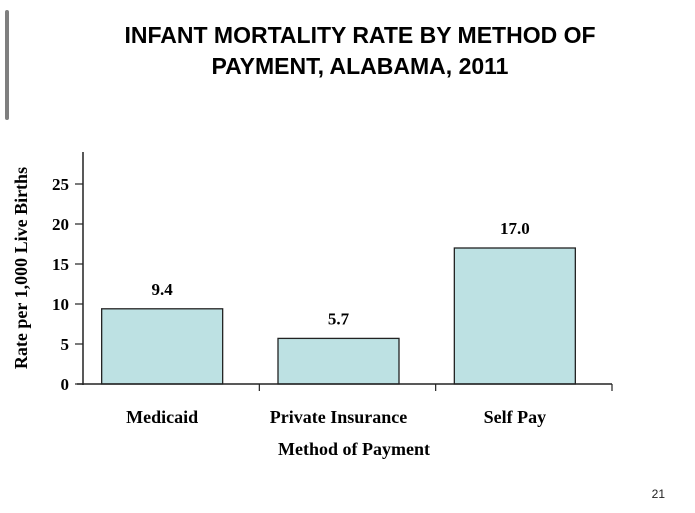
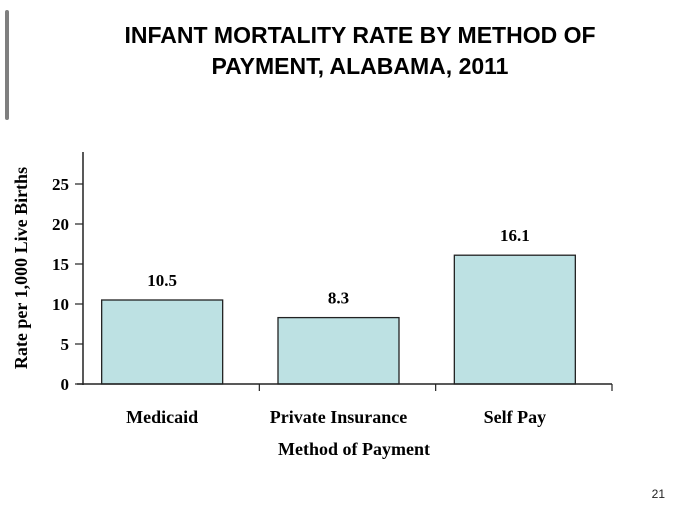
Medicaid: 9.4 -> 10.5
Private Insurance: 5.7 -> 8.3
Self Pay: 17.0 -> 16.1
